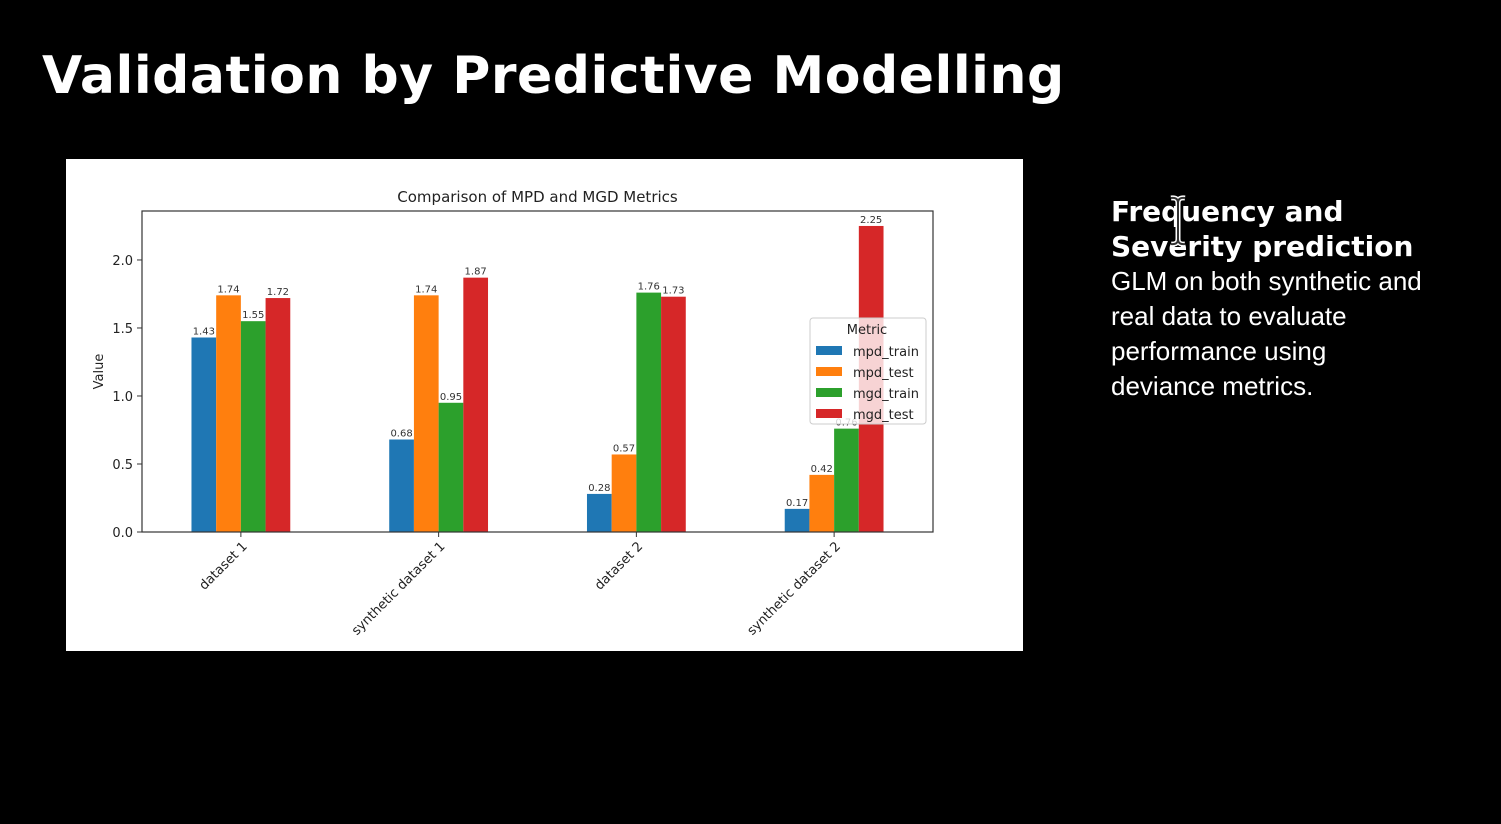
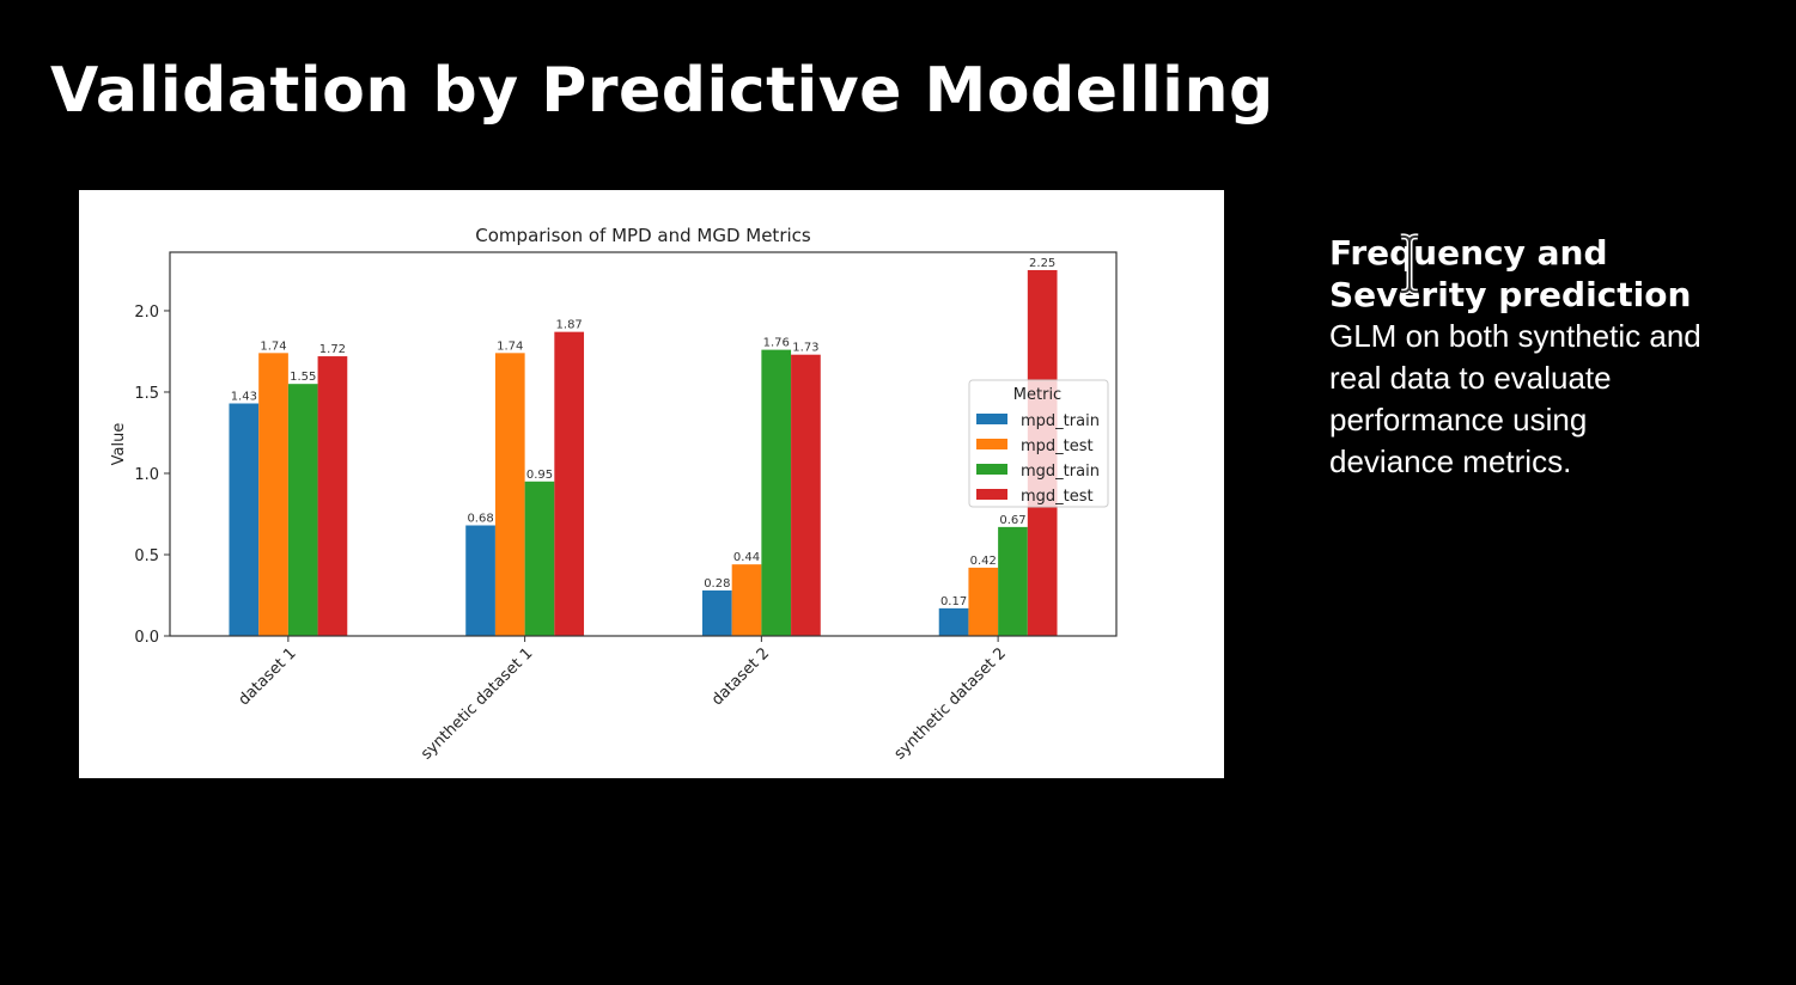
mpd_test/dataset 2: 0.57 -> 0.44
mgd_train/synthetic dataset 2: 0.76 -> 0.67
